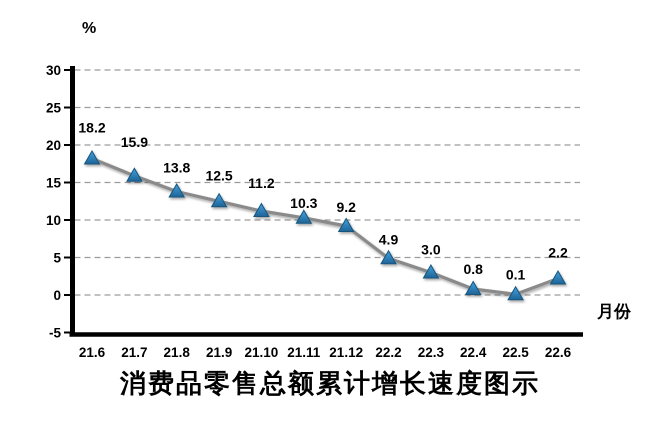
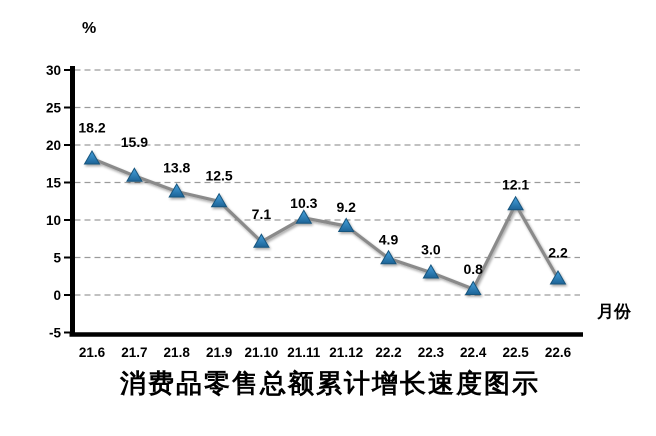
21.10: 11.2 -> 7.1
22.5: 0.1 -> 12.1
